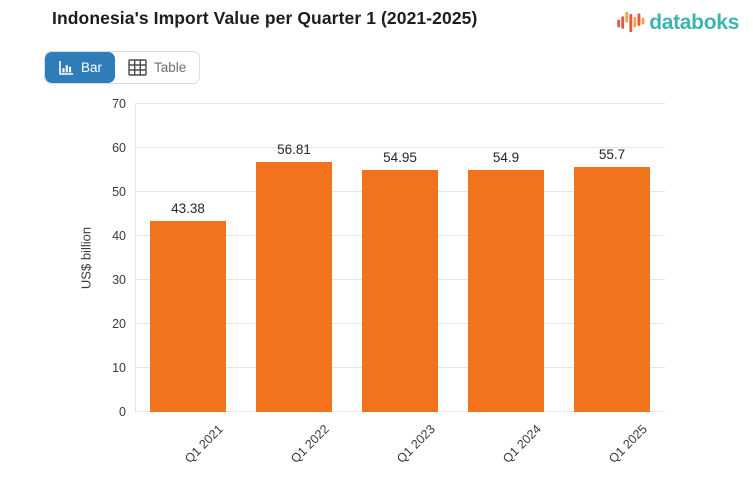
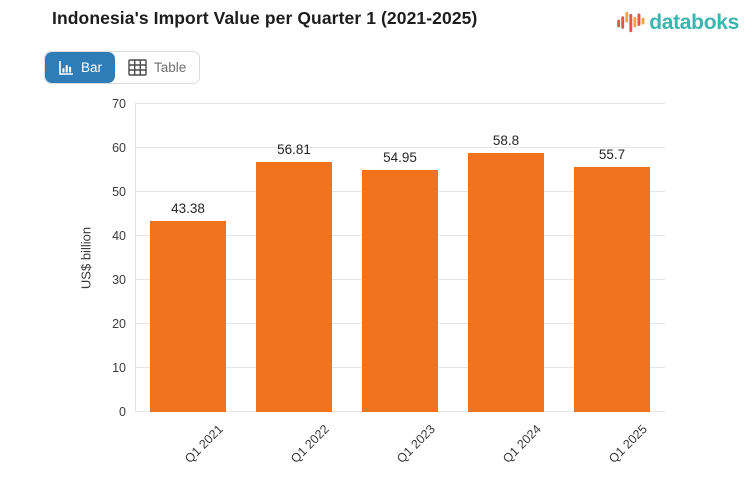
Q1 2024: 54.9 -> 58.8
